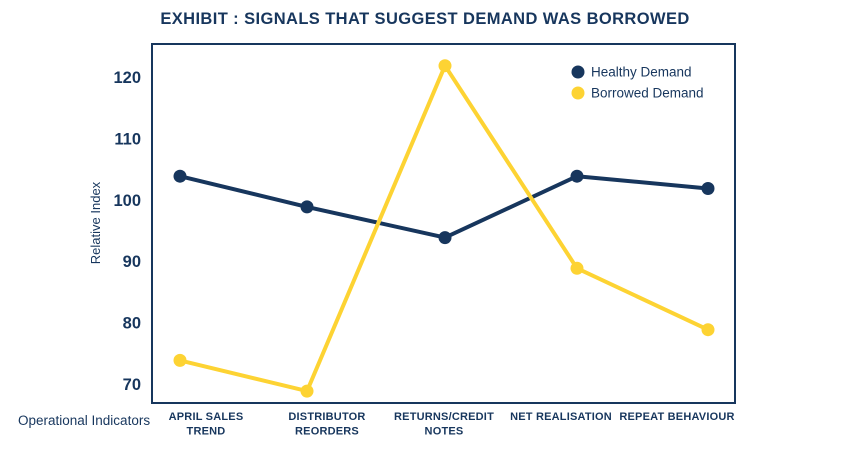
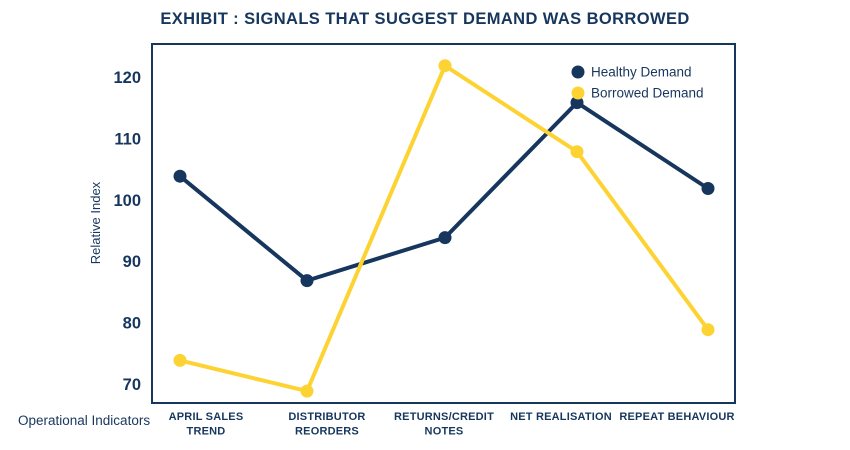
Healthy Demand/DISTRIBUTOR REORDERS: 99 -> 87
Healthy Demand/NET REALISATION: 104 -> 116
Borrowed Demand/NET REALISATION: 89 -> 108
